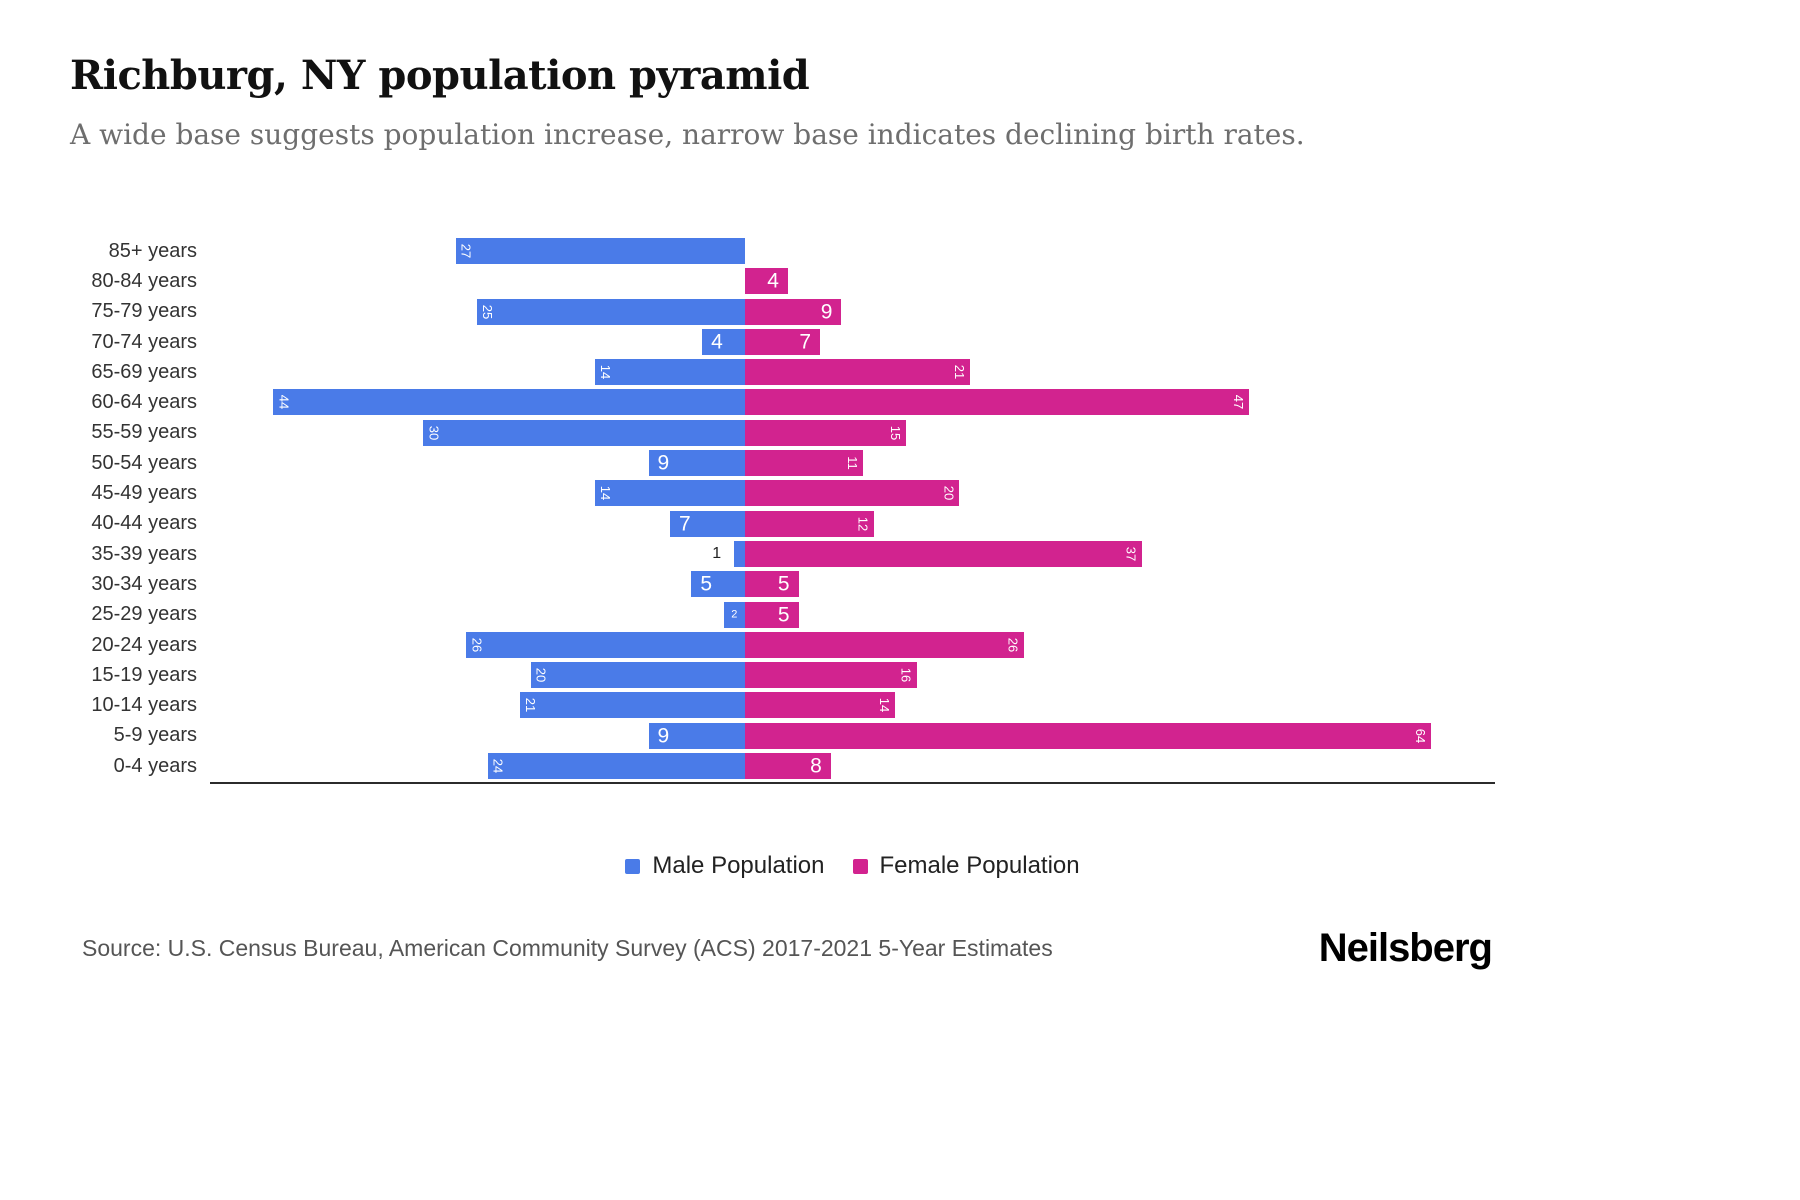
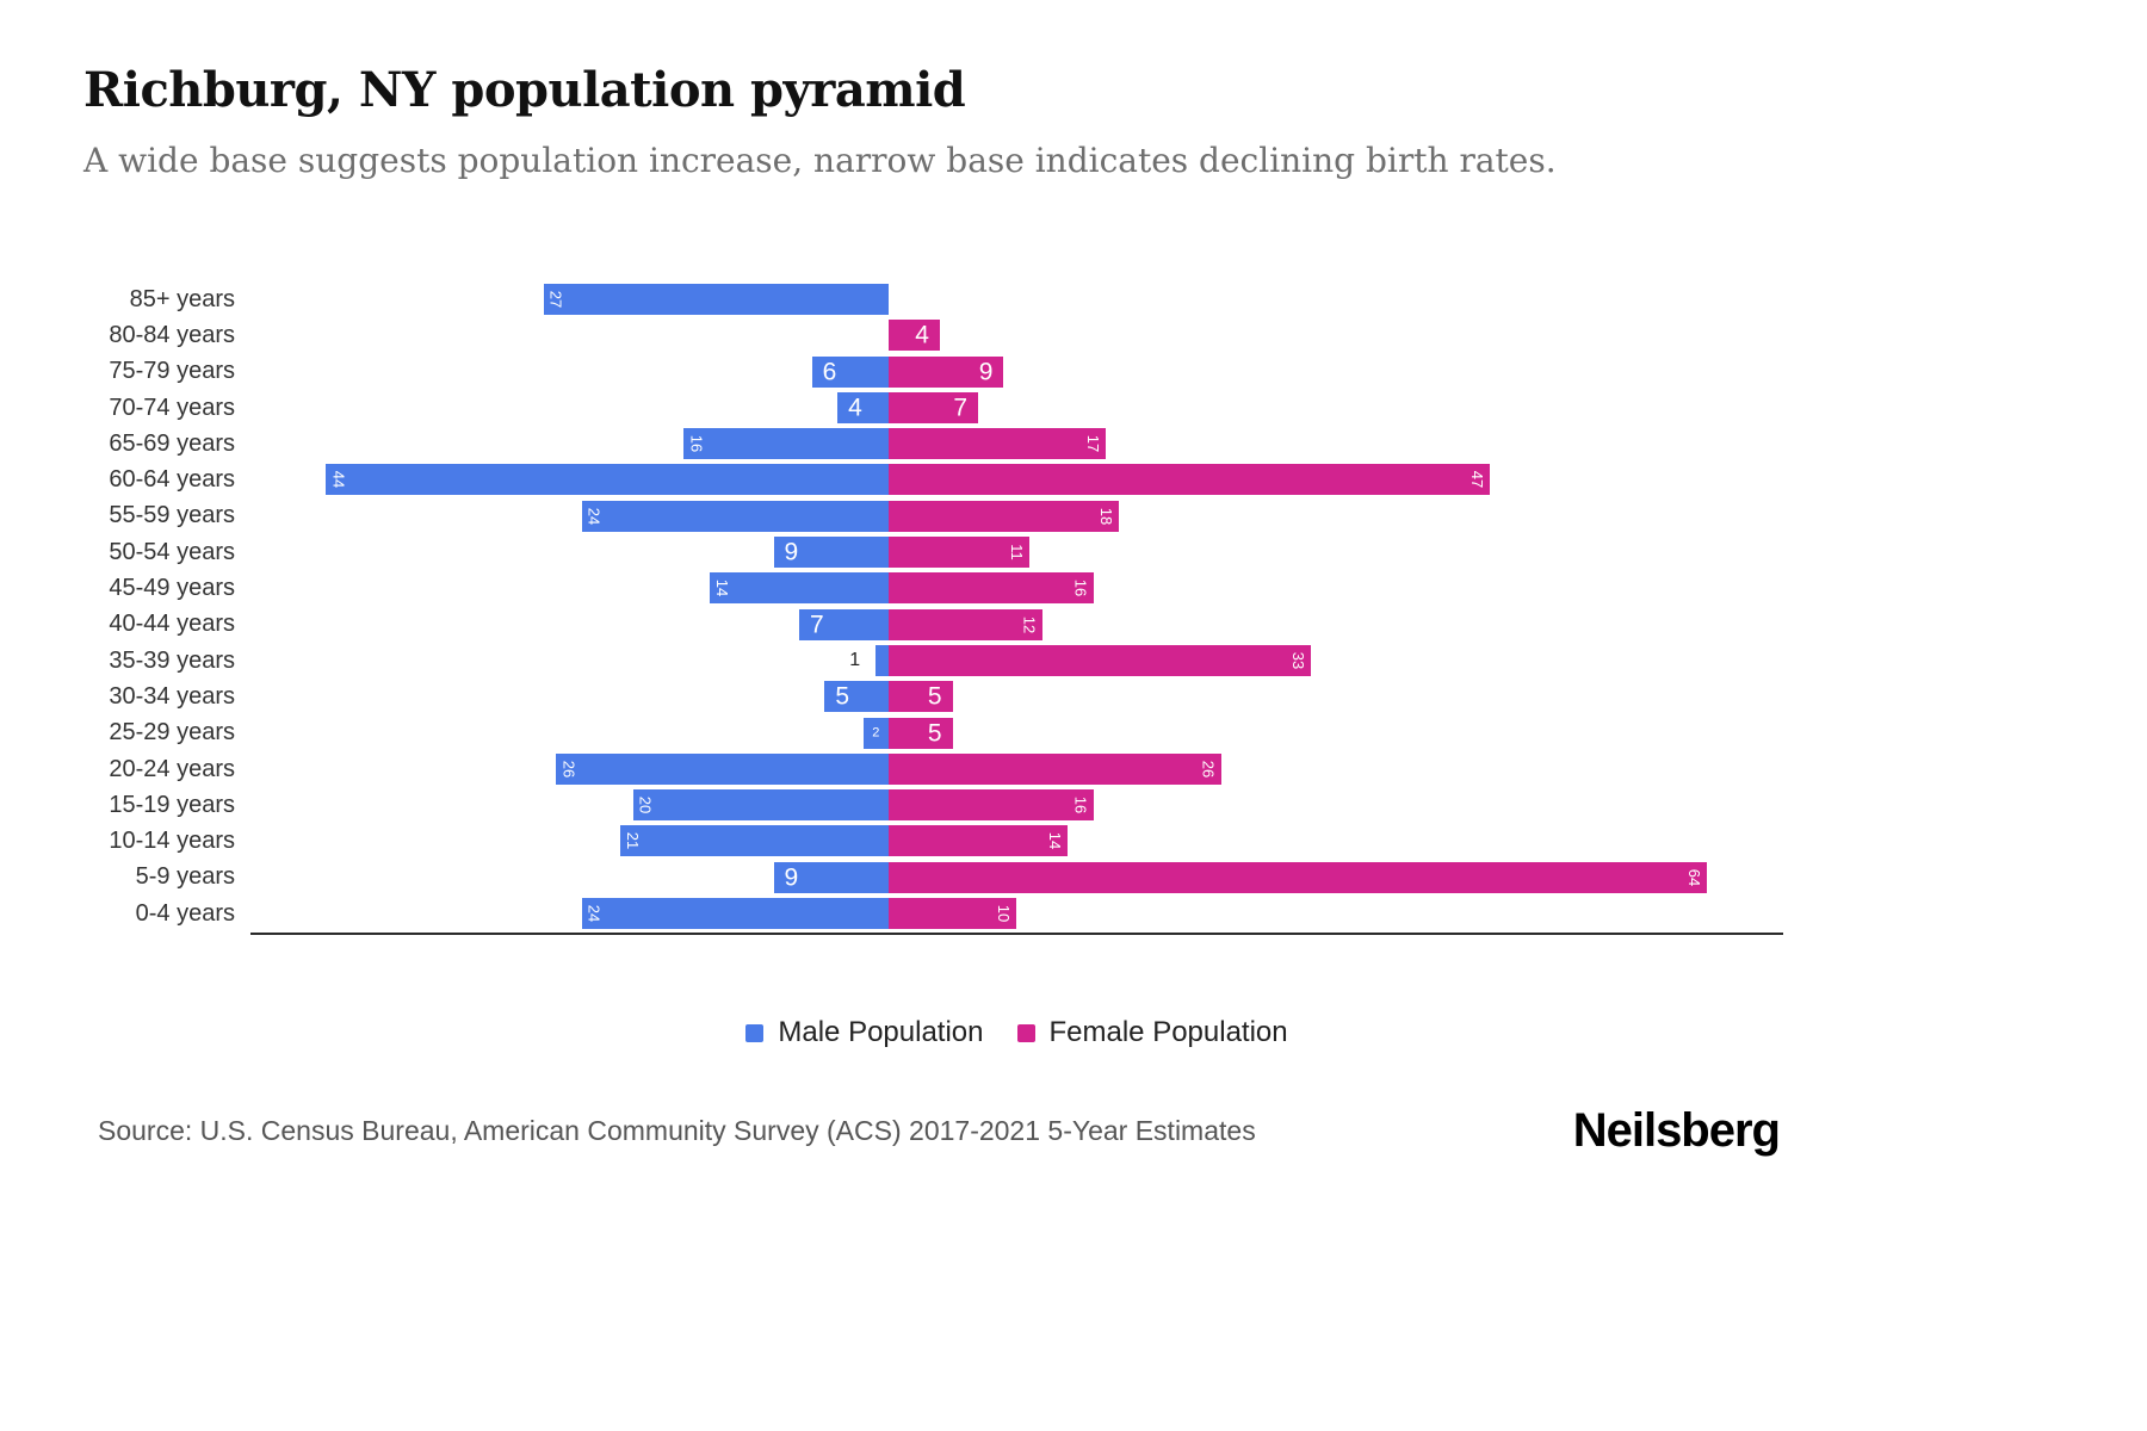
Male Population/75-79 years: 25 -> 6
Male Population/65-69 years: 14 -> 16
Female Population/65-69 years: 21 -> 17
Male Population/55-59 years: 30 -> 24
Female Population/55-59 years: 15 -> 18
Female Population/45-49 years: 20 -> 16
Female Population/35-39 years: 37 -> 33
Female Population/0-4 years: 8 -> 10
